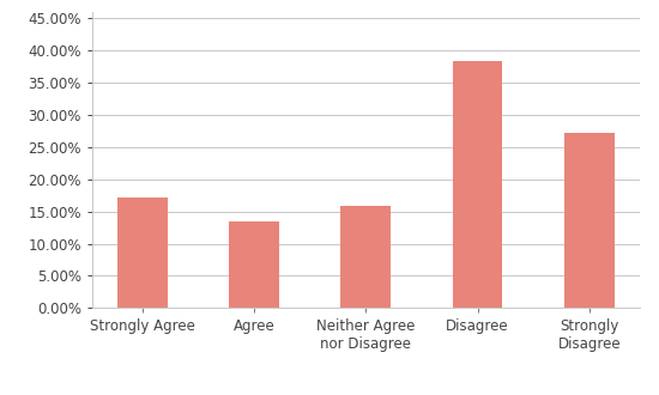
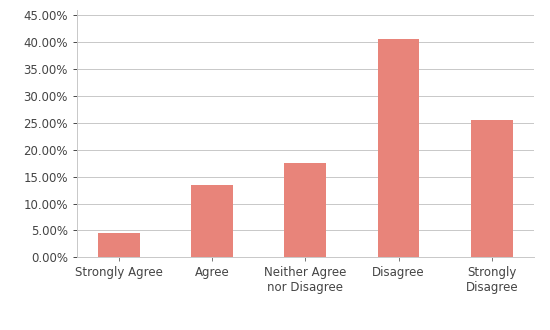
Strongly Agree: 17.2% -> 4.5%
Neither Agree nor Disagree: 15.8% -> 17.5%
Disagree: 38.4% -> 40.5%
Strongly Disagree: 27.2% -> 25.5%
